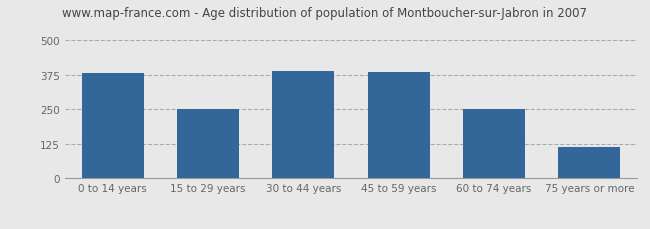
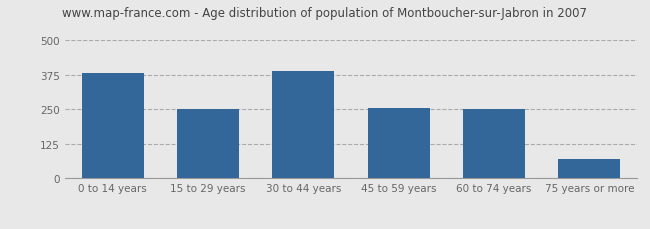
45 to 59 years: 385 -> 255
75 years or more: 113 -> 70
